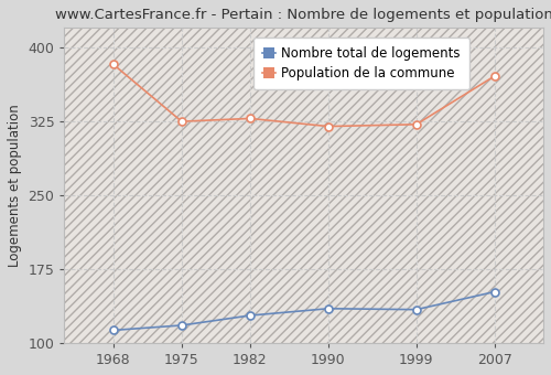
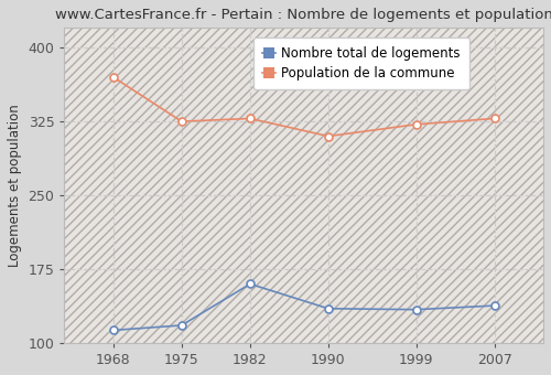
Population de la commune/1968: 383 -> 370
Nombre total de logements/1982: 128 -> 160
Population de la commune/1990: 320 -> 310
Nombre total de logements/2007: 152 -> 138
Population de la commune/2007: 371 -> 328
